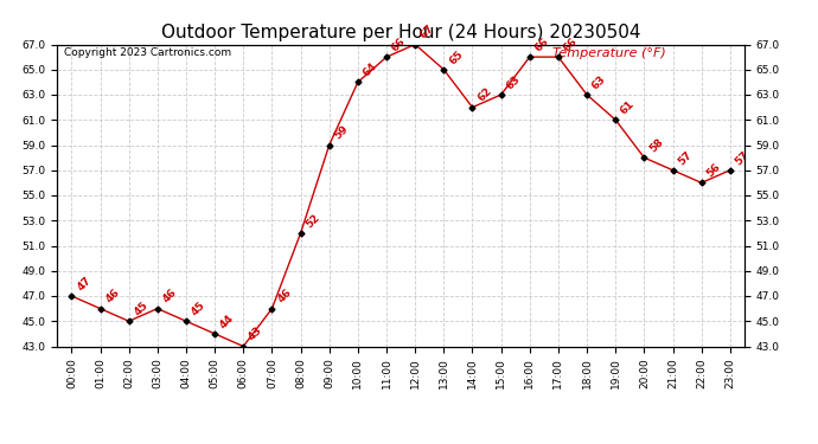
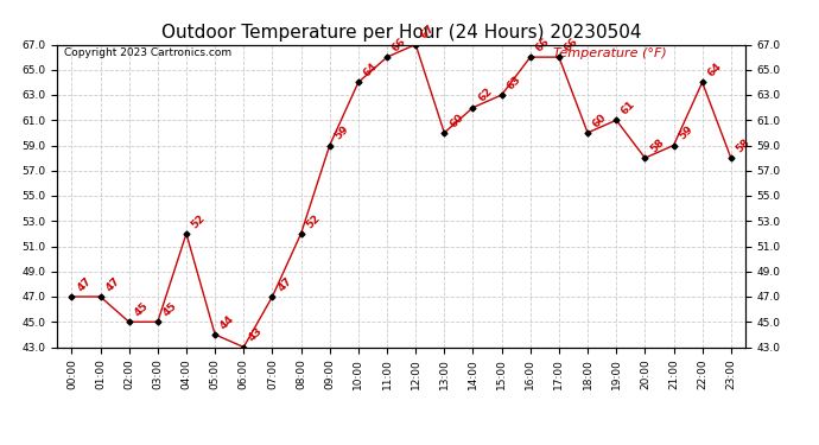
01:00: 46 -> 47
03:00: 46 -> 45
04:00: 45 -> 52
07:00: 46 -> 47
13:00: 65 -> 60
18:00: 63 -> 60
21:00: 57 -> 59
22:00: 56 -> 64
23:00: 57 -> 58
